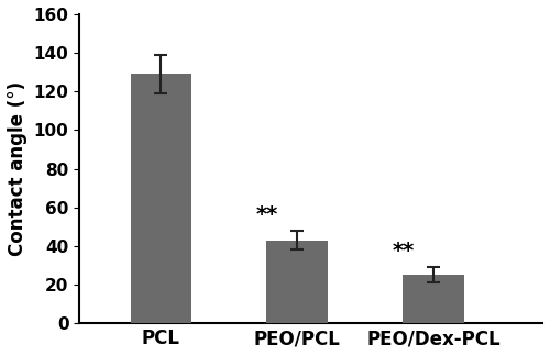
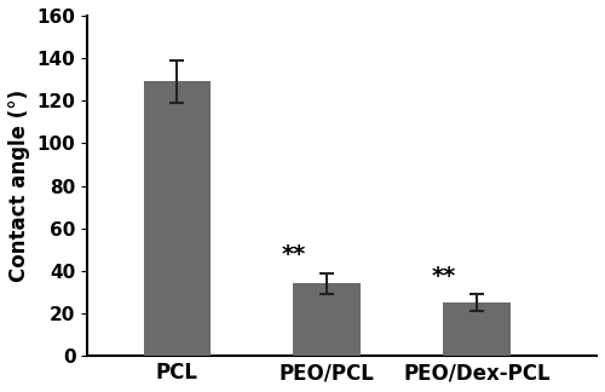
PEO/PCL: 43 -> 34
